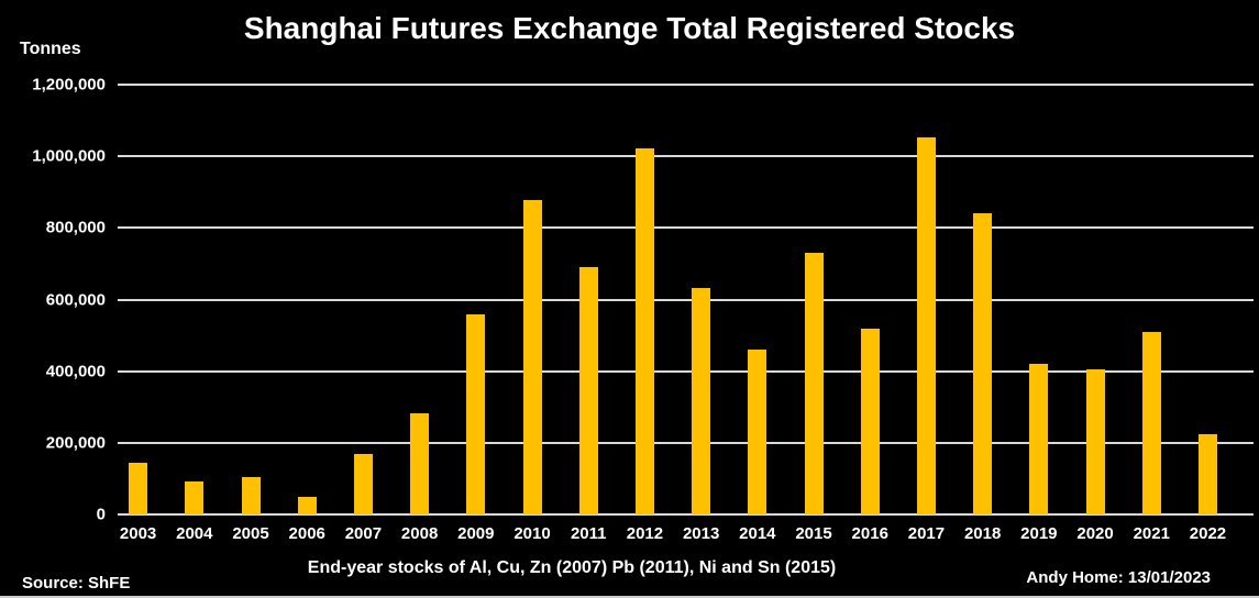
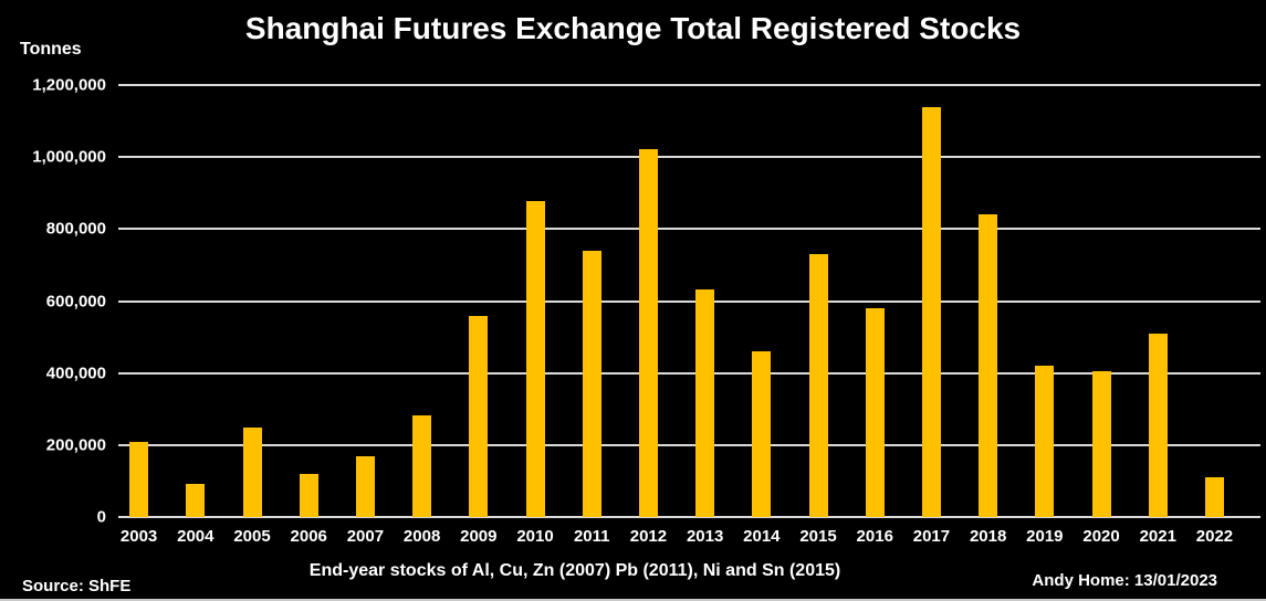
2003: 140000 -> 210000
2005: 100000 -> 250000
2006: 50000 -> 120000
2011: 690000 -> 740000
2016: 520000 -> 580000
2017: 1050000 -> 1140000
2022: 220000 -> 110000
